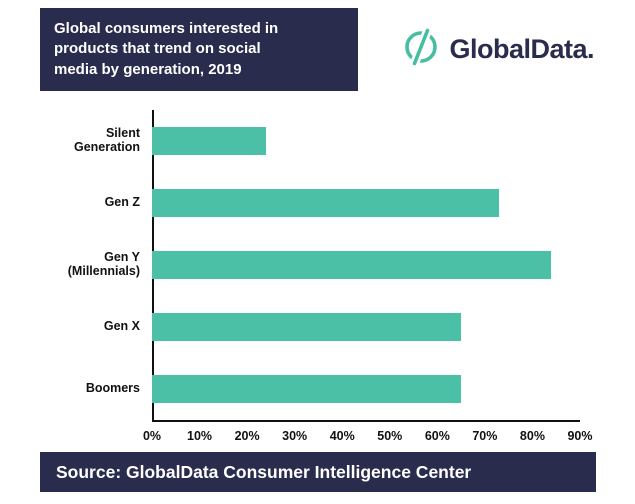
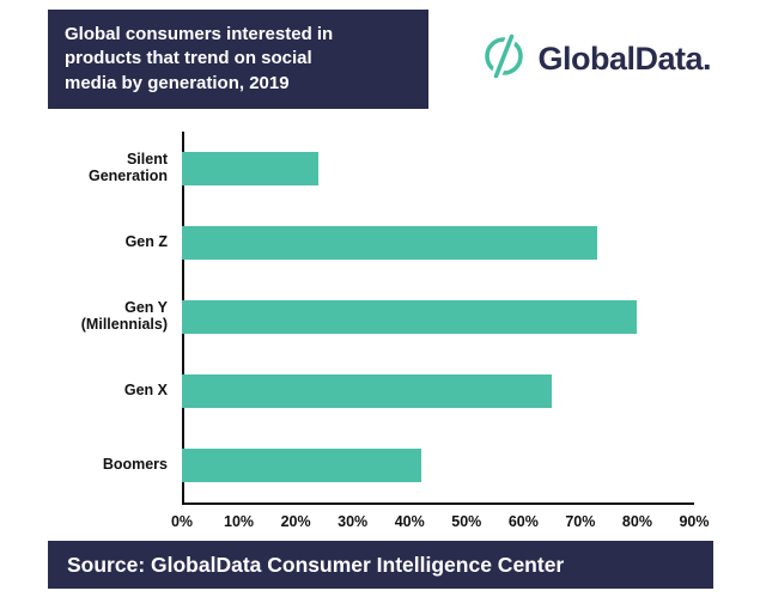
Gen Y (Millennials): 84% -> 80%
Boomers: 65% -> 42%
